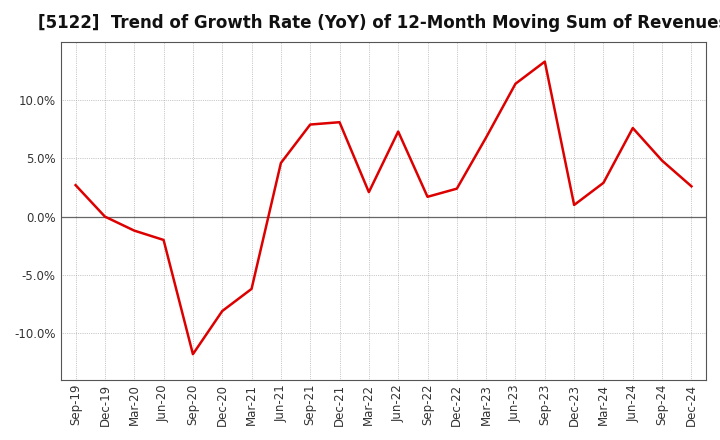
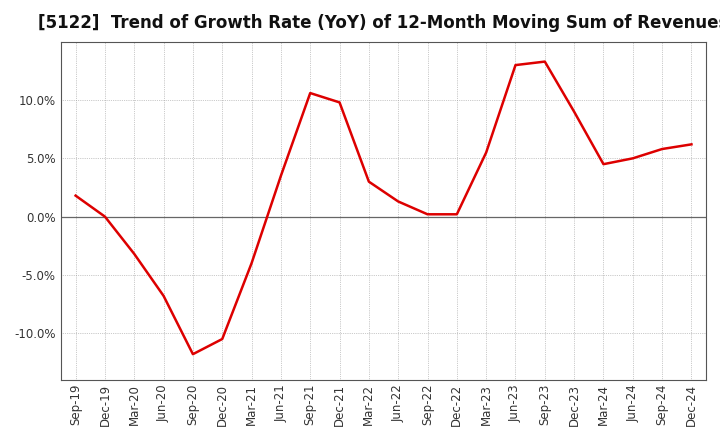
Sep-19: 2.7% -> 1.8%
Mar-20: -1.2% -> -3.2%
Jun-20: -2.0% -> -6.8%
Dec-20: -8.1% -> -10.5%
Mar-21: -6.2% -> -4.0%
Jun-21: 4.6% -> 3.5%
Sep-21: 7.9% -> 10.6%
Dec-21: 8.1% -> 9.8%
Mar-22: 2.1% -> 3.0%
Jun-22: 7.3% -> 1.3%
Sep-22: 1.7% -> 0.2%
Dec-22: 2.4% -> 0.2%
Mar-23: 6.8% -> 5.5%
Jun-23: 11.4% -> 13.0%
Dec-23: 1.0% -> 9.0%
Mar-24: 2.9% -> 4.5%
Jun-24: 7.6% -> 5.0%
Sep-24: 4.8% -> 5.8%
Dec-24: 2.6% -> 6.2%
